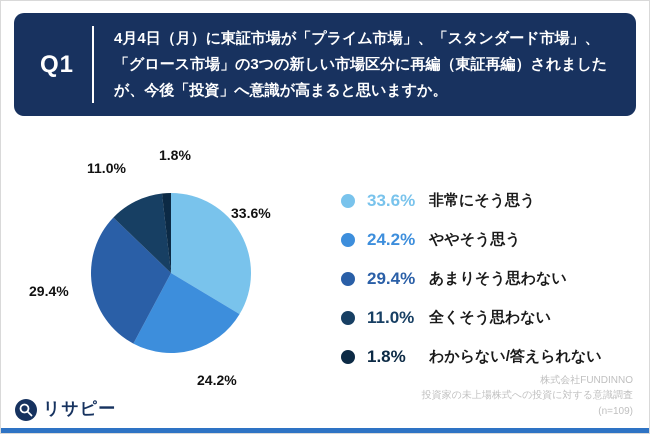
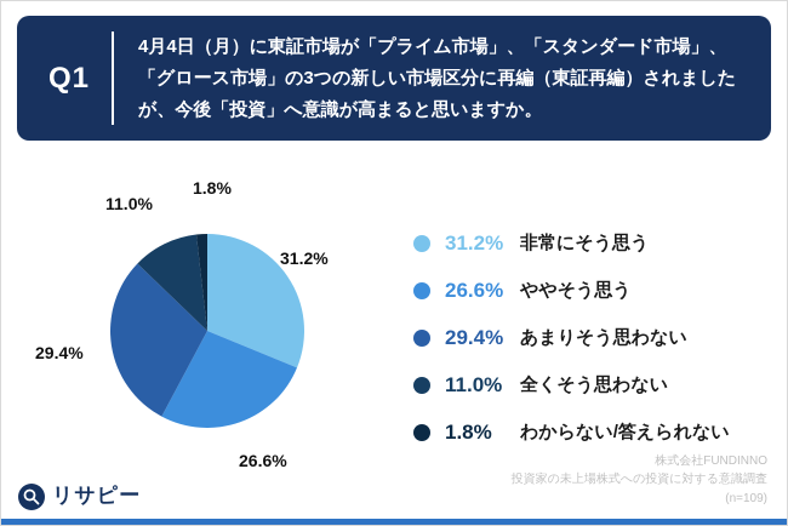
非常にそう思う: 33.6% -> 31.2%
ややそう思う: 24.2% -> 26.6%
